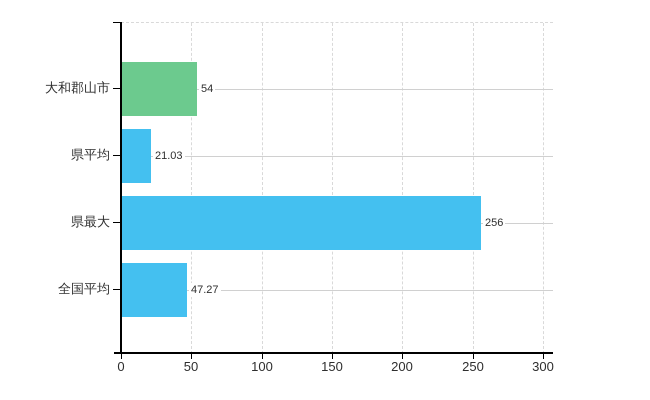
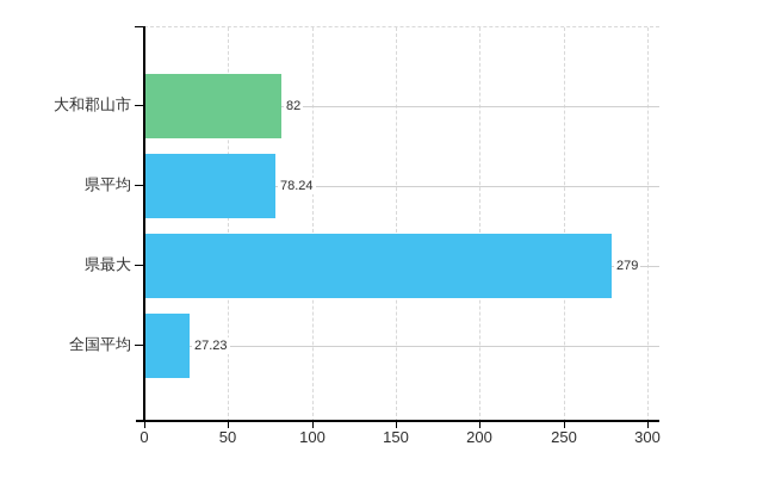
大和郡山市: 54 -> 82
県平均: 21.03 -> 78.24
県最大: 256 -> 279
全国平均: 47.27 -> 27.23
